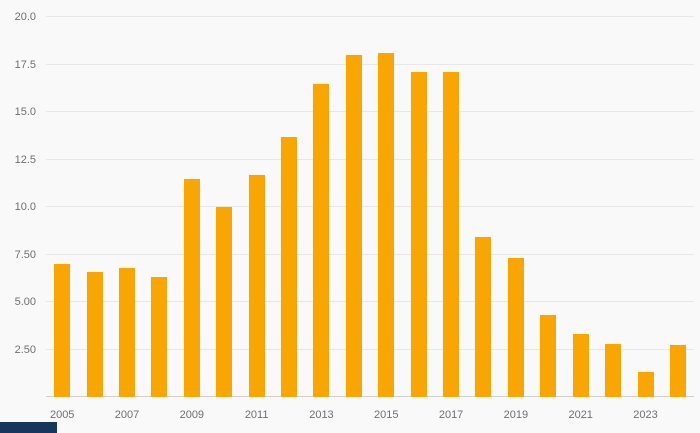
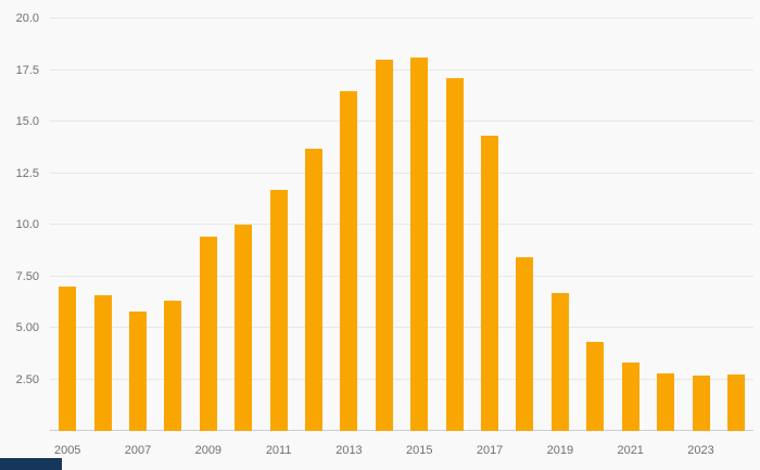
2007: 6.8 -> 5.8
2009: 11.5 -> 9.4
2017: 17.1 -> 14.3
2019: 7.3 -> 6.7
2023: 1.3 -> 2.7
